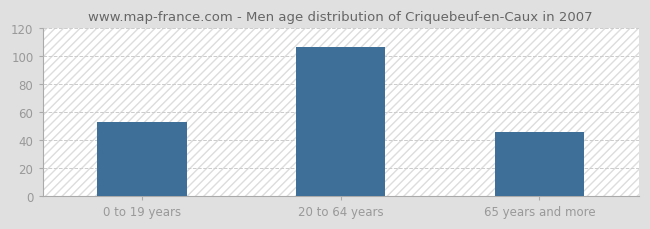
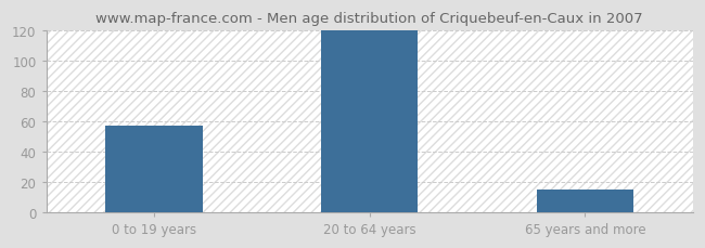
0 to 19 years: 53 -> 57
20 to 64 years: 107 -> 120
65 years and more: 46 -> 15
